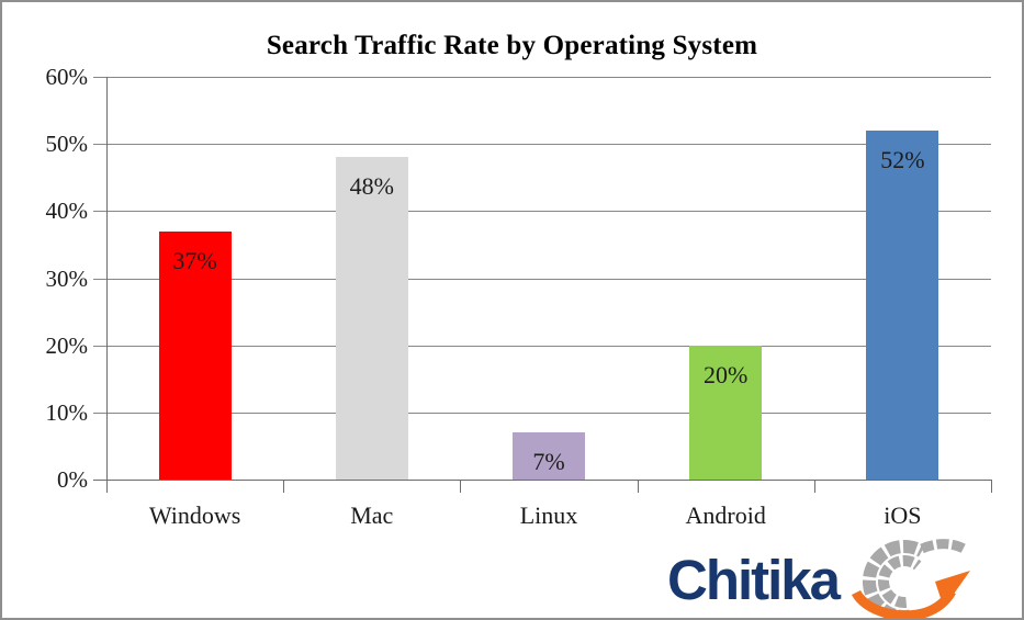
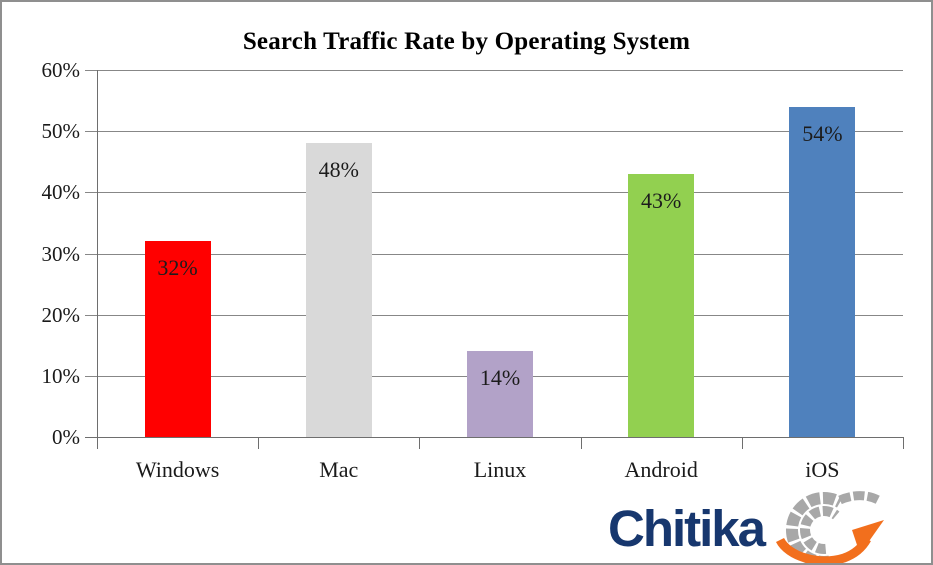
Windows: 37% -> 32%
Linux: 7% -> 14%
Android: 20% -> 43%
iOS: 52% -> 54%
